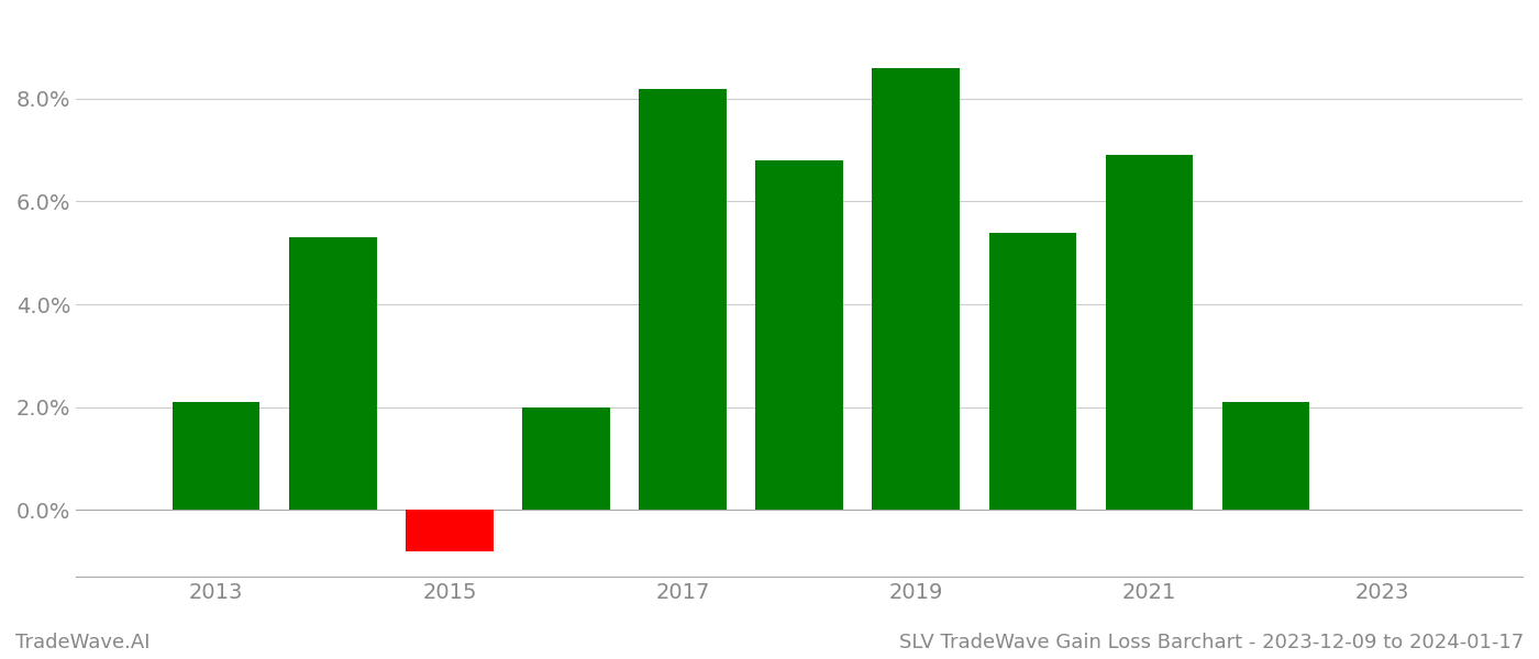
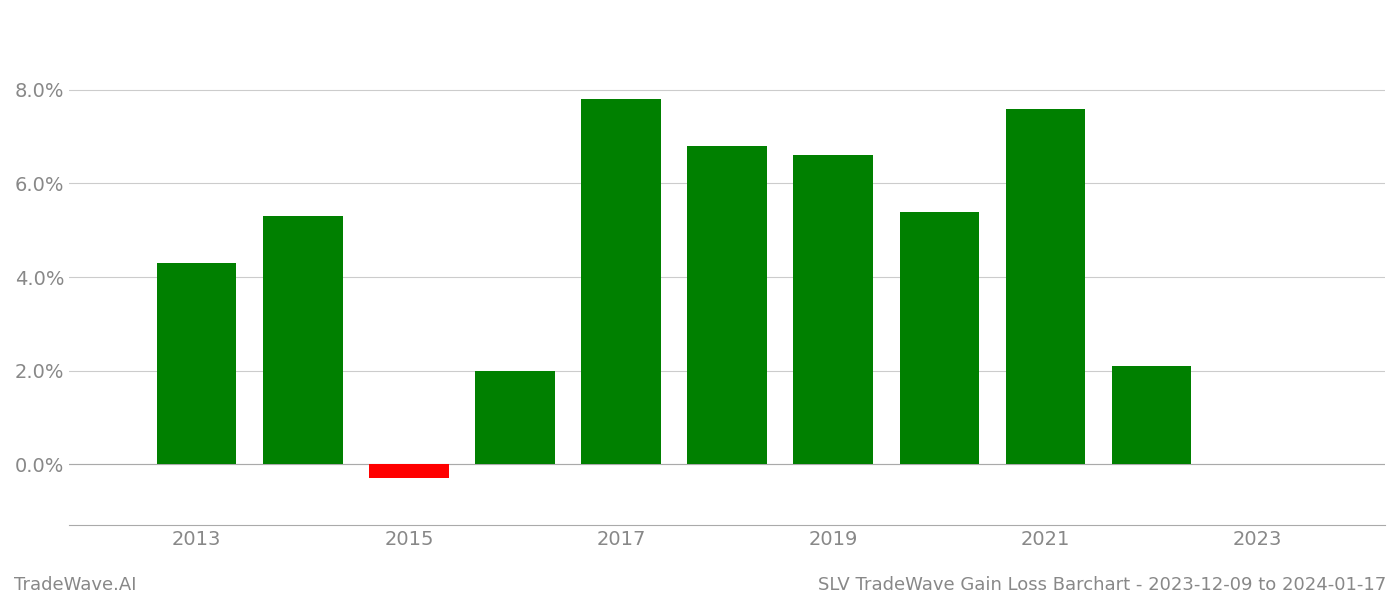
2013: 2.1% -> 4.3%
2015: -0.8% -> -0.3%
2017: 8.2% -> 7.8%
2019: 8.6% -> 6.6%
2021: 6.9% -> 7.6%
